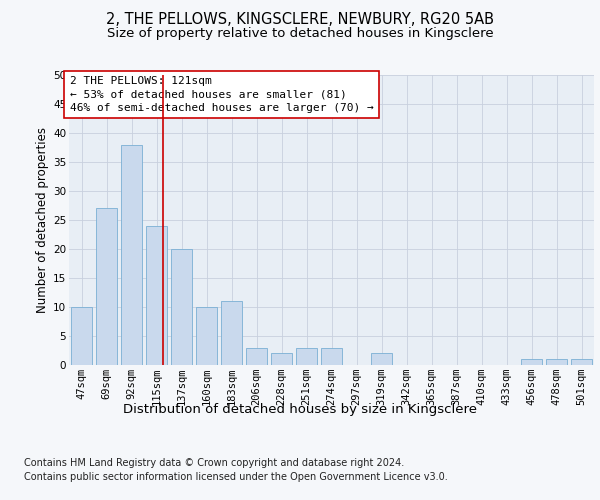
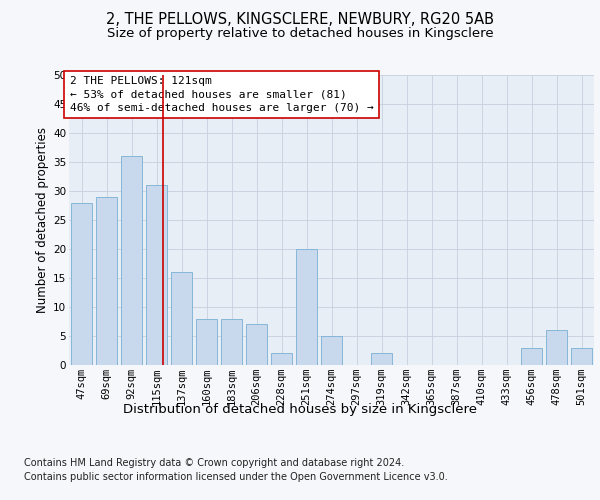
47sqm: 10 -> 28
69sqm: 27 -> 29
92sqm: 38 -> 36
115sqm: 24 -> 31
137sqm: 20 -> 16
160sqm: 10 -> 8
183sqm: 11 -> 8
206sqm: 3 -> 7
251sqm: 3 -> 20
274sqm: 3 -> 5
456sqm: 1 -> 3
478sqm: 1 -> 6
501sqm: 1 -> 3
